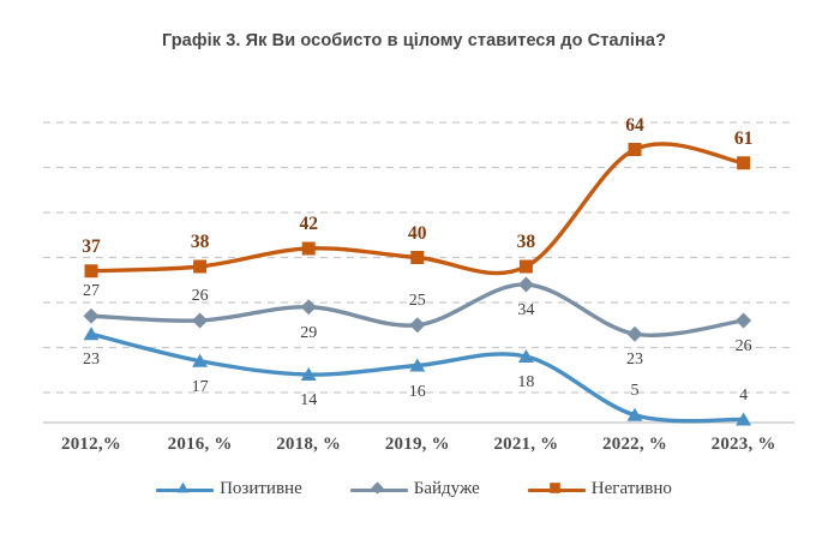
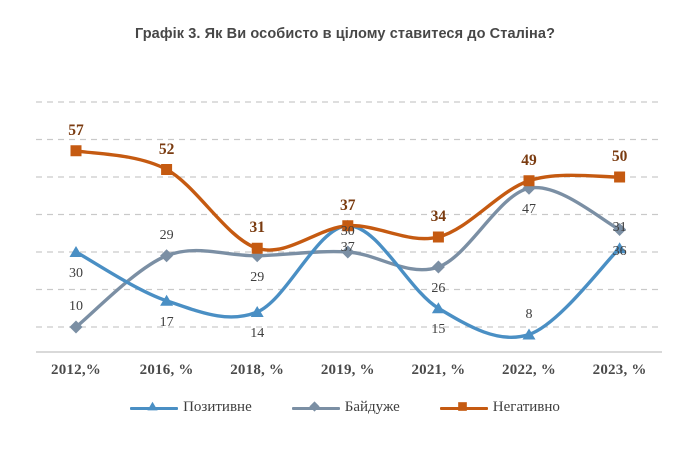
Позитивне/2012,%: 23 -> 30
Байдуже/2012,%: 27 -> 10
Негативно/2012,%: 37 -> 57
Байдуже/2016, %: 26 -> 29
Негативно/2016, %: 38 -> 52
Негативно/2018, %: 42 -> 31
Позитивне/2019, %: 16 -> 37
Байдуже/2019, %: 25 -> 30
Негативно/2019, %: 40 -> 37
Позитивне/2021, %: 18 -> 15
Байдуже/2021, %: 34 -> 26
Негативно/2021, %: 38 -> 34
Позитивне/2022, %: 5 -> 8
Байдуже/2022, %: 23 -> 47
Негативно/2022, %: 64 -> 49
Позитивне/2023, %: 4 -> 31
Байдуже/2023, %: 26 -> 36
Негативно/2023, %: 61 -> 50
